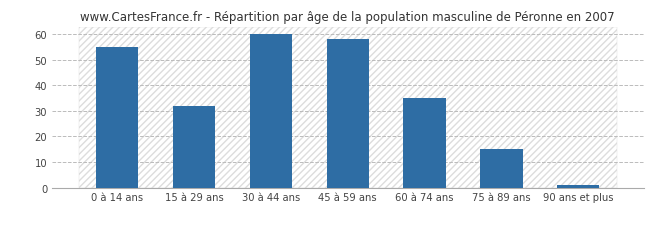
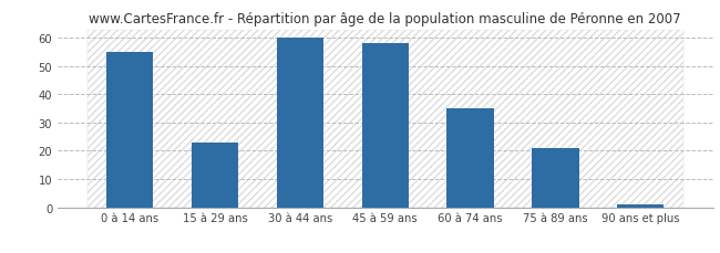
15 à 29 ans: 32 -> 23
75 à 89 ans: 15 -> 21
